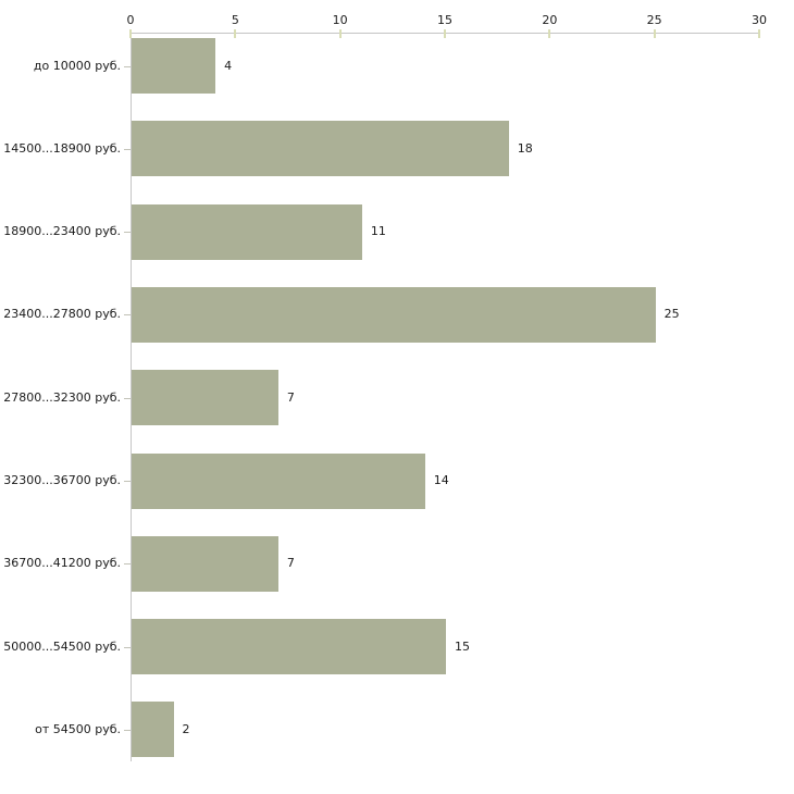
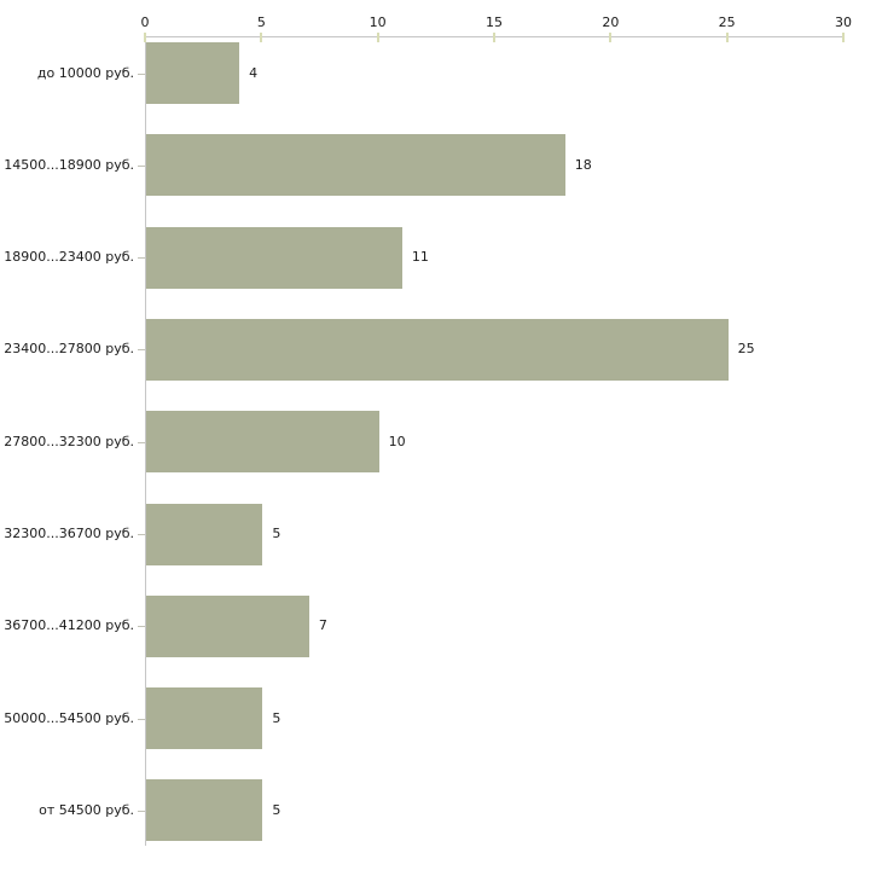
27800...32300 руб.: 7 -> 10
32300...36700 руб.: 14 -> 5
50000...54500 руб.: 15 -> 5
от 54500 руб.: 2 -> 5
